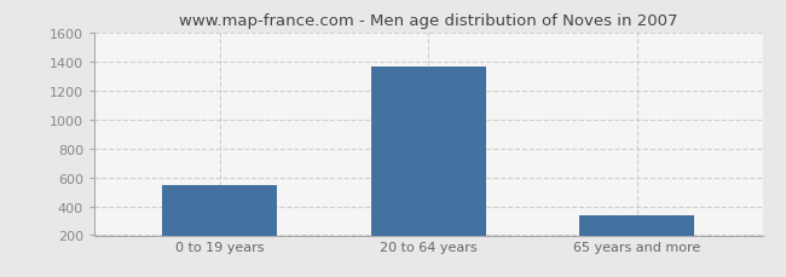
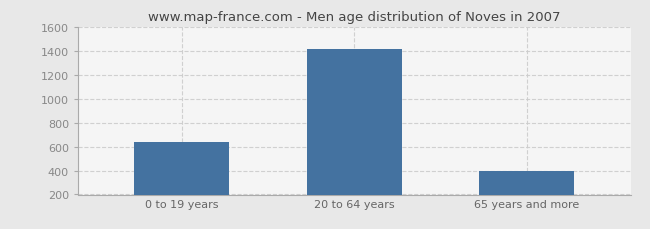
0 to 19 years: 550 -> 640
20 to 64 years: 1360 -> 1410
65 years and more: 340 -> 400
